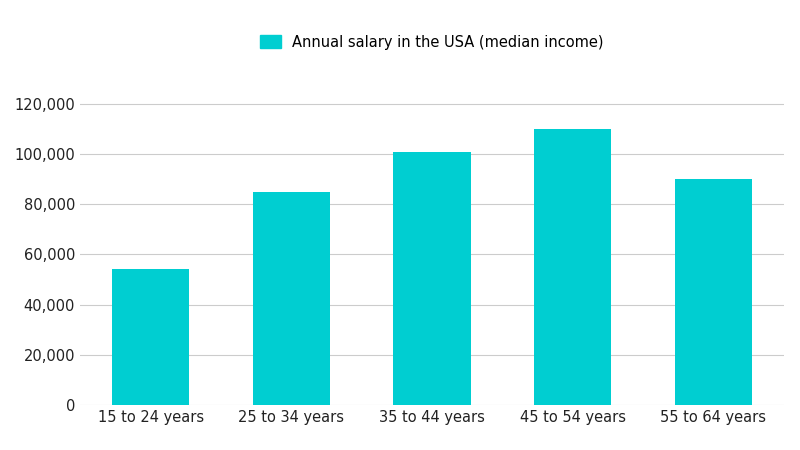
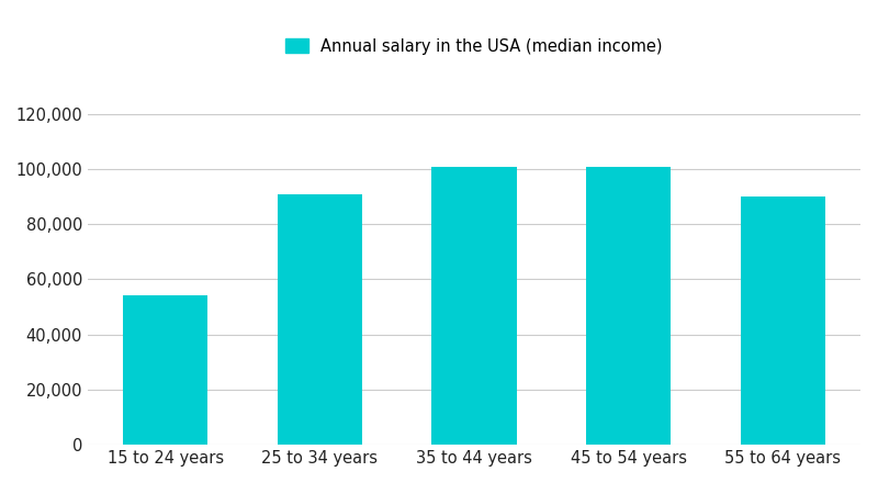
25 to 34 years: 85,000 -> 91,000
45 to 54 years: 110,000 -> 101,000
